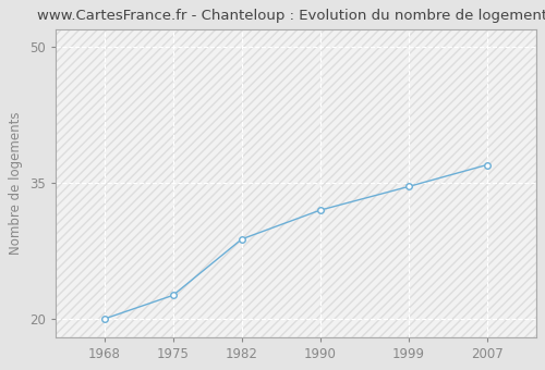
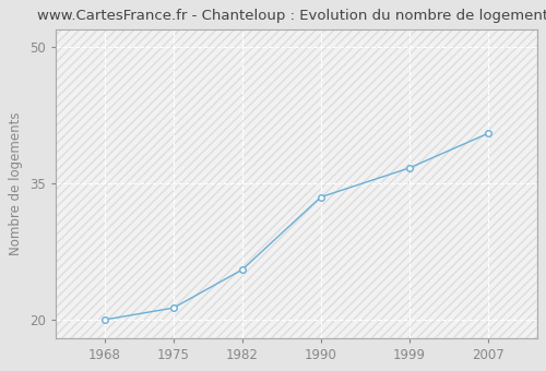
1975: 22.6 -> 21.3
1982: 28.8 -> 25.5
1990: 32.0 -> 33.5
1999: 34.6 -> 36.7
2007: 37.0 -> 40.5
